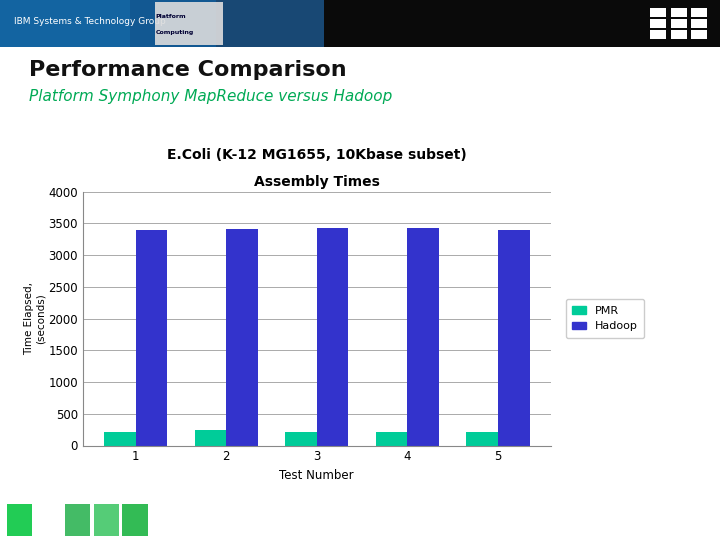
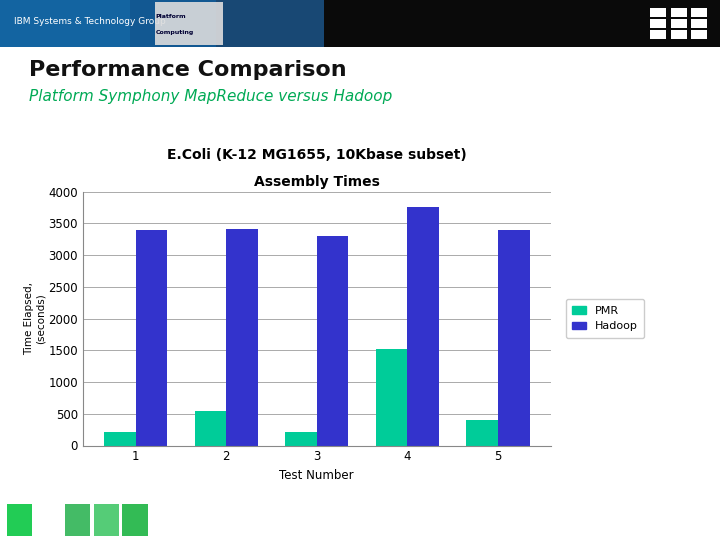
PMR/2: 240 -> 540
Hadoop/3: 3430 -> 3300
PMR/4: 220 -> 1520
Hadoop/4: 3430 -> 3760
PMR/5: 220 -> 400
